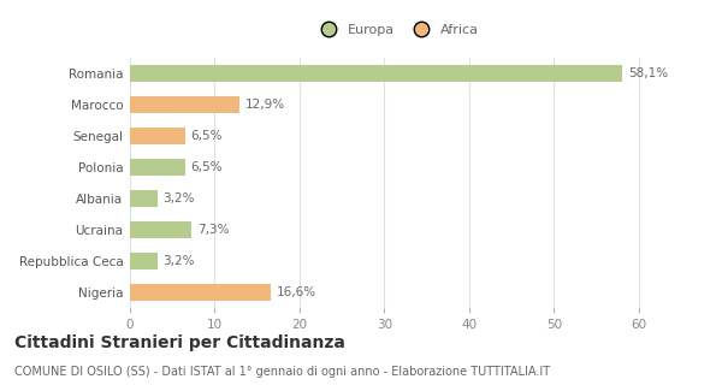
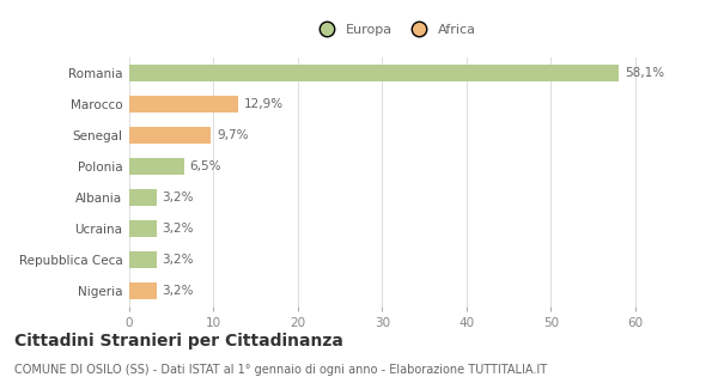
Senegal: 6,5% -> 9,7%
Ucraina: 7,3% -> 3,2%
Nigeria: 16,6% -> 3,2%
